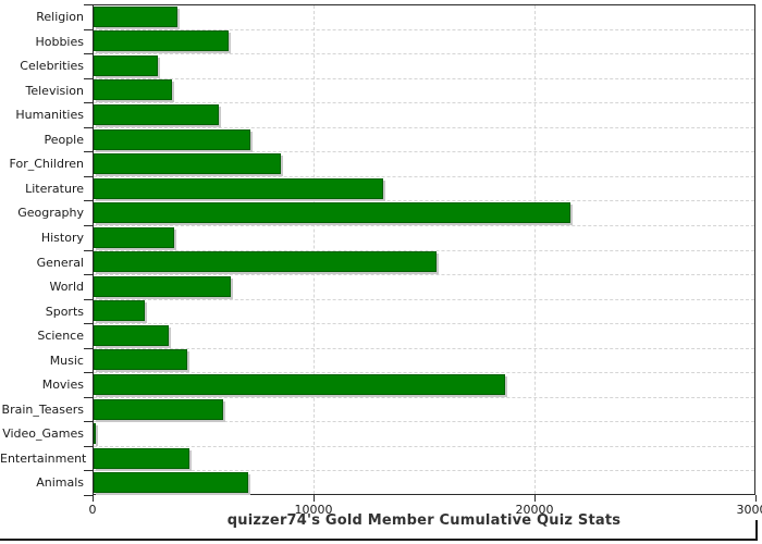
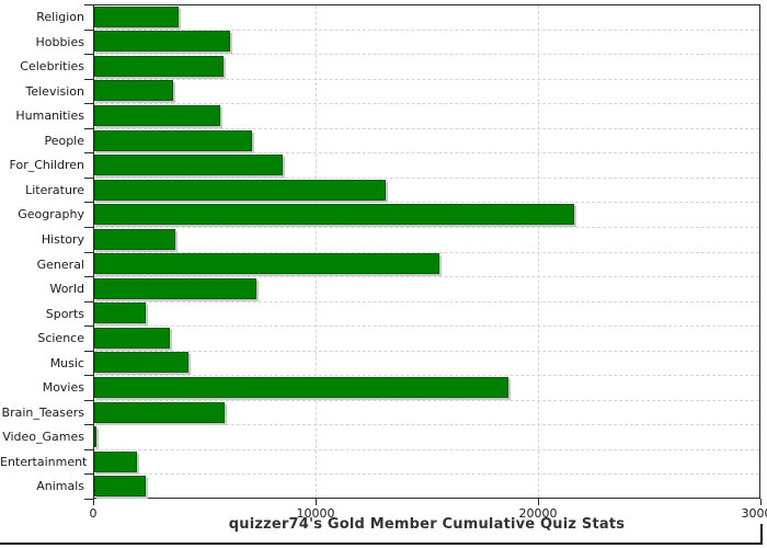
Celebrities: 2900 -> 5800
World: 6200 -> 7300
Entertainment: 4400 -> 1900
Animals: 7000 -> 2300
